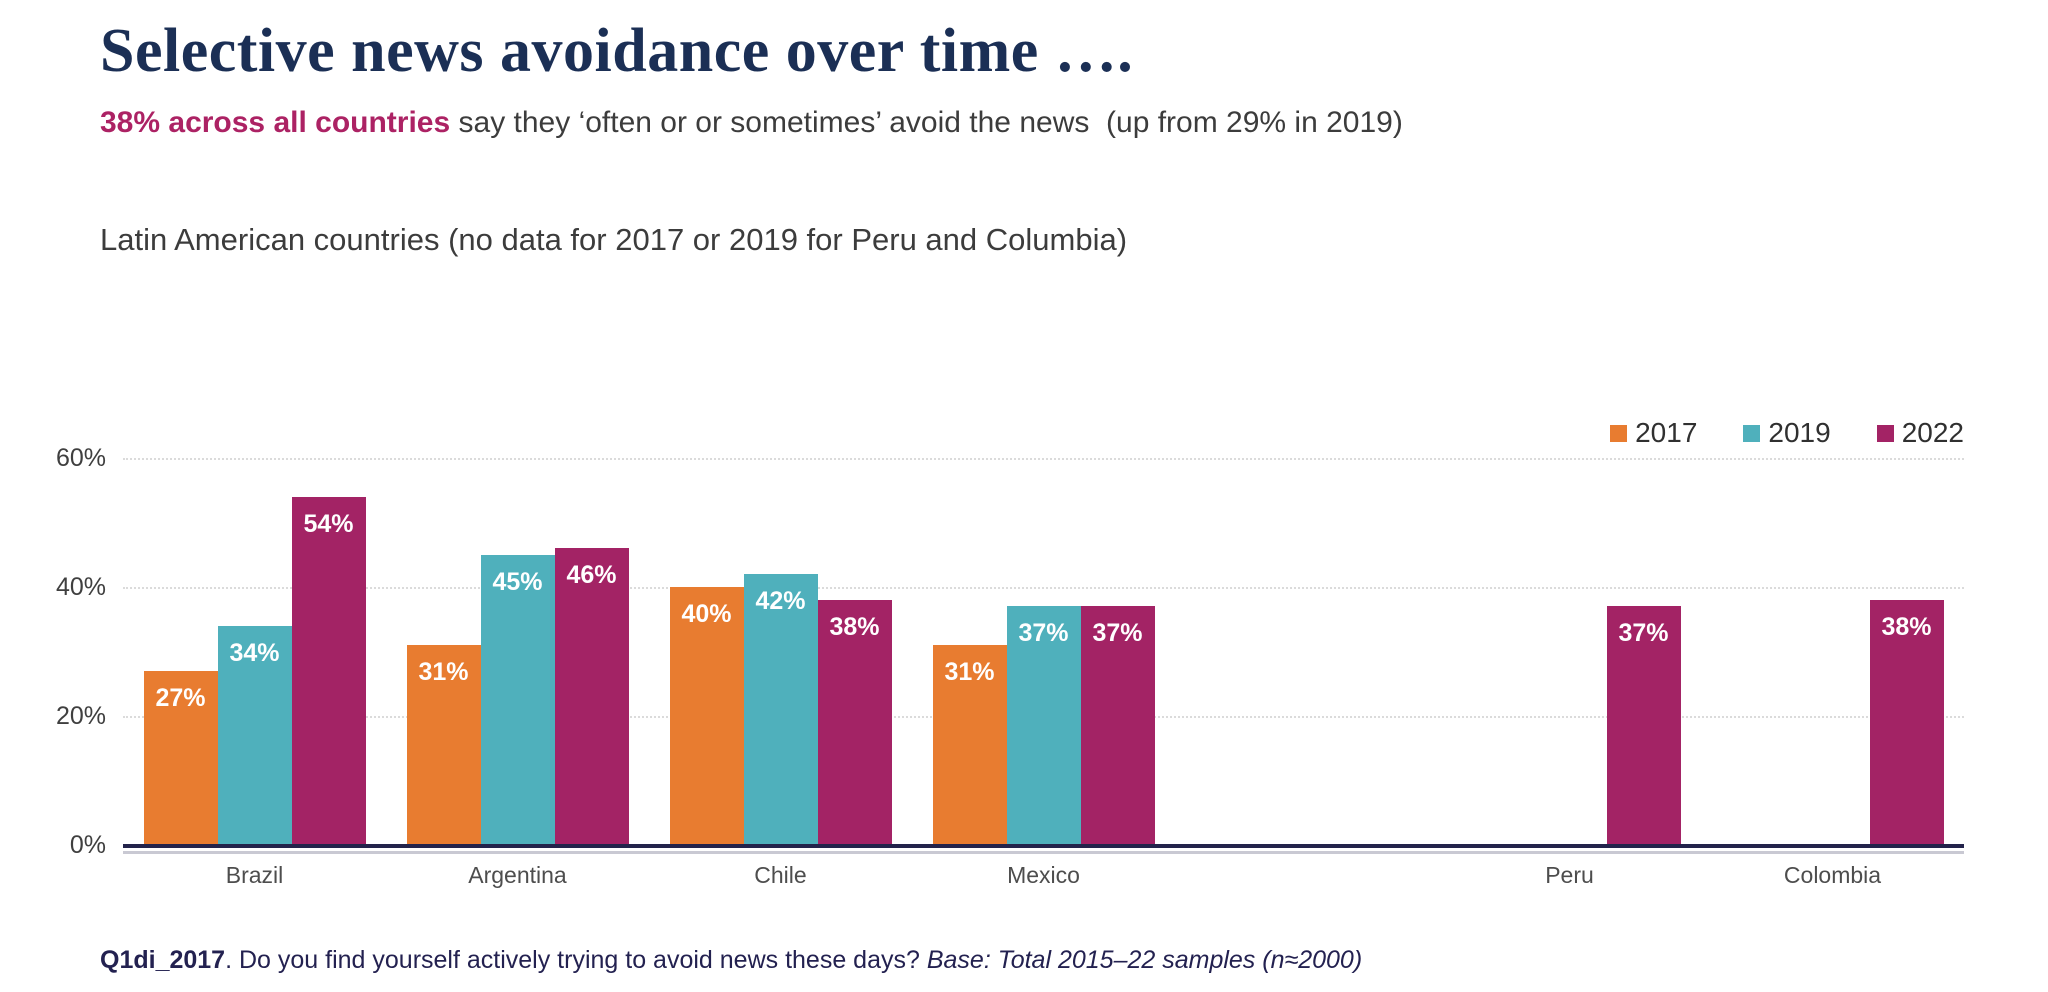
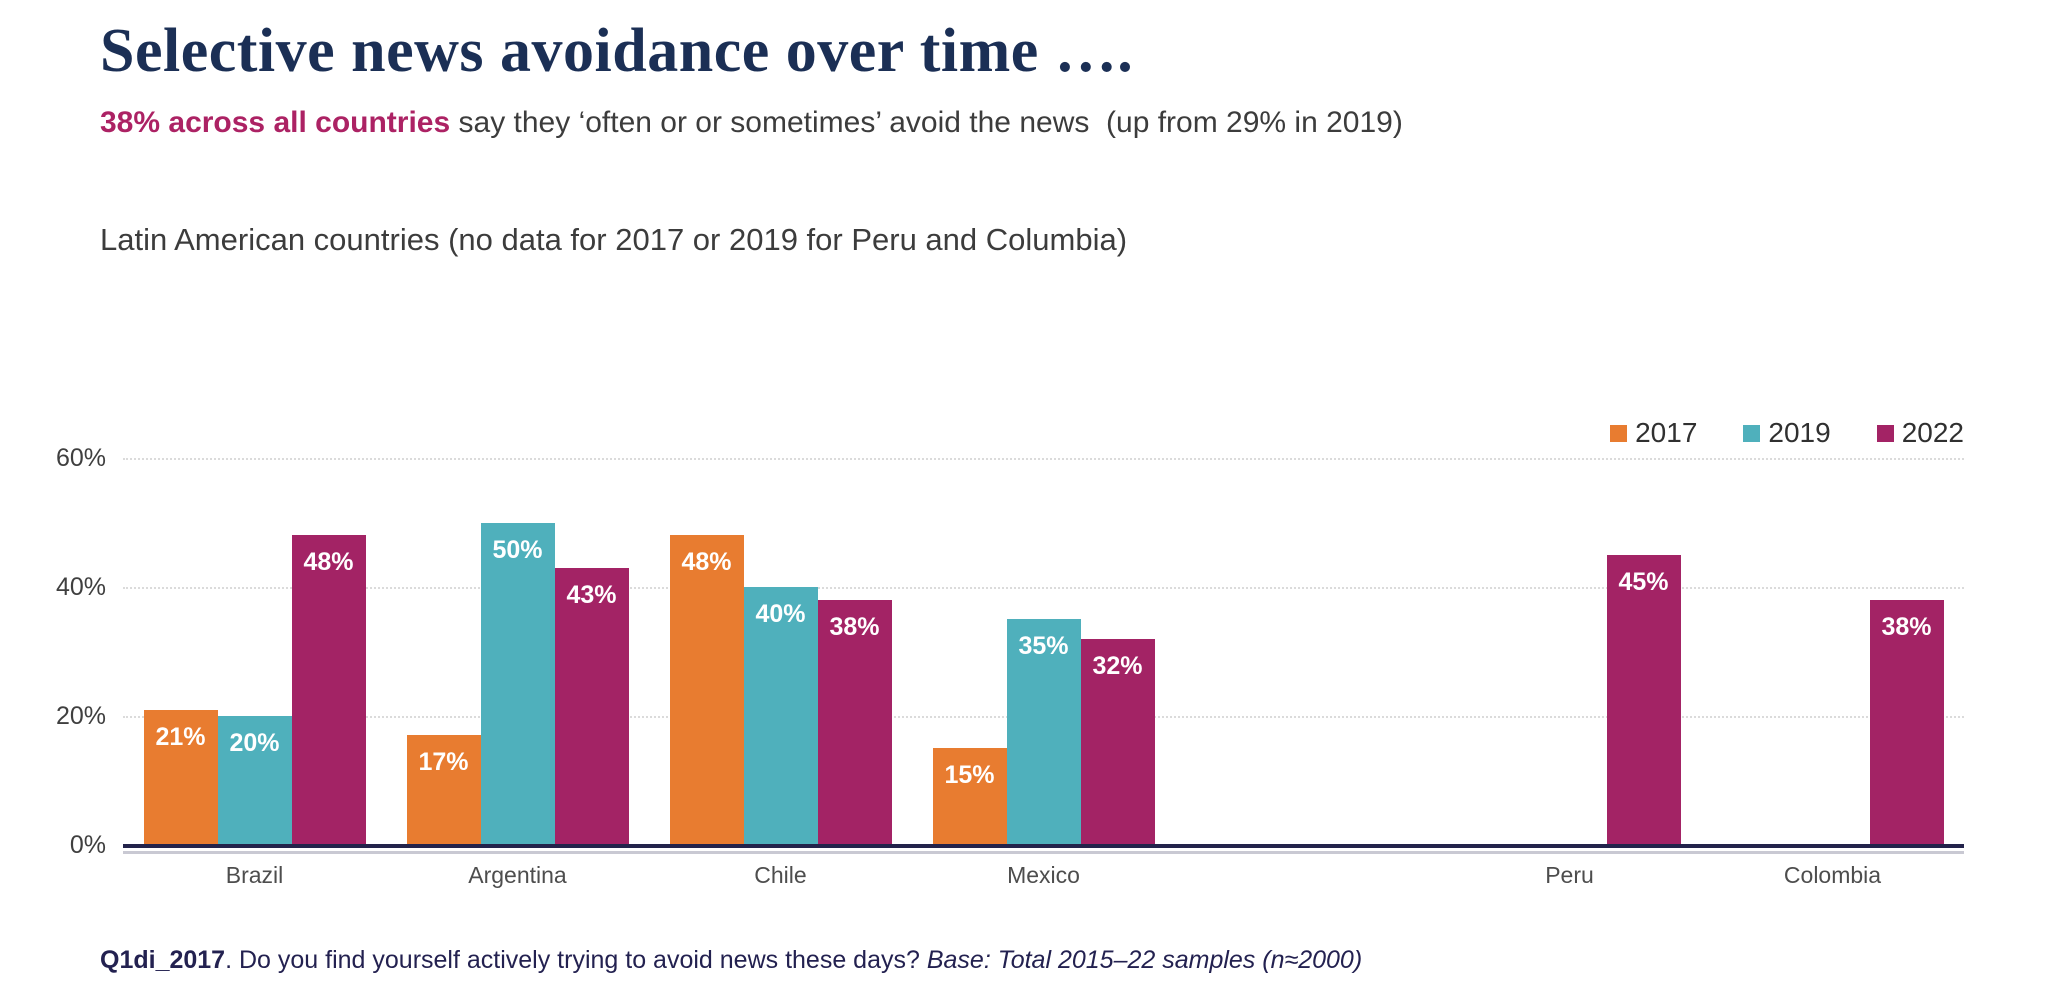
2017/Brazil: 27% -> 21%
2019/Brazil: 34% -> 20%
2022/Brazil: 54% -> 48%
2017/Argentina: 31% -> 17%
2019/Argentina: 45% -> 50%
2022/Argentina: 46% -> 43%
2017/Chile: 40% -> 48%
2019/Chile: 42% -> 40%
2017/Mexico: 31% -> 15%
2019/Mexico: 37% -> 35%
2022/Mexico: 37% -> 32%
2022/Peru: 37% -> 45%
